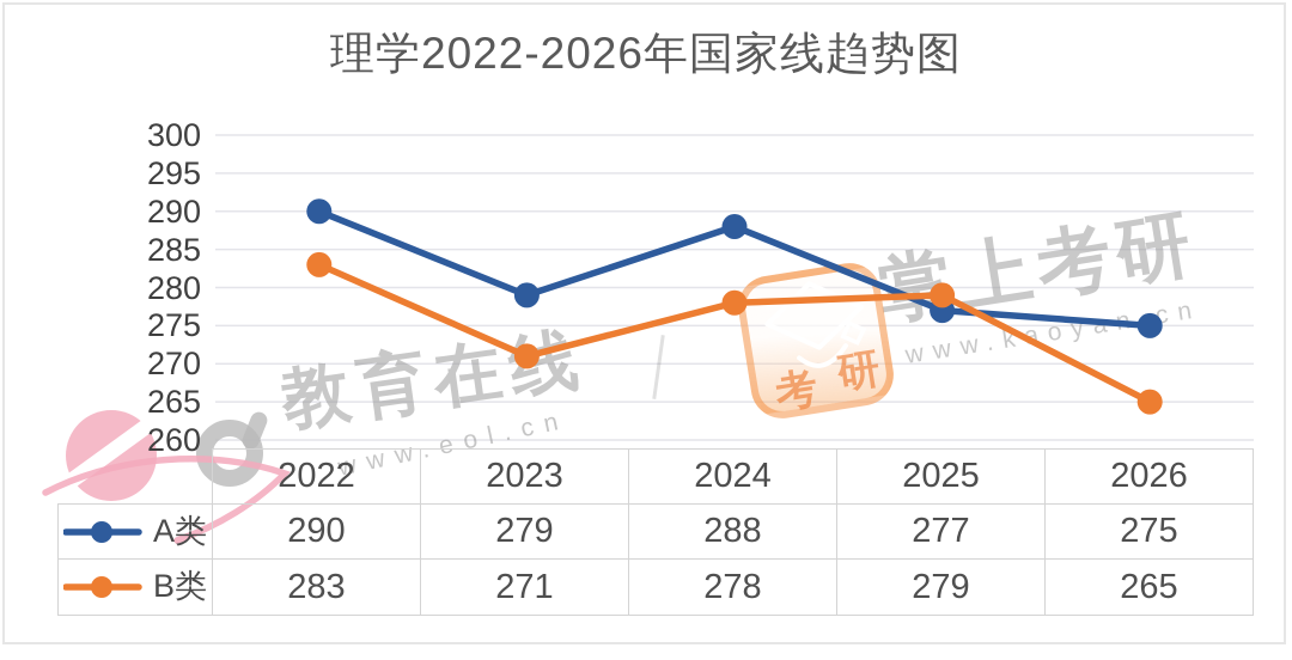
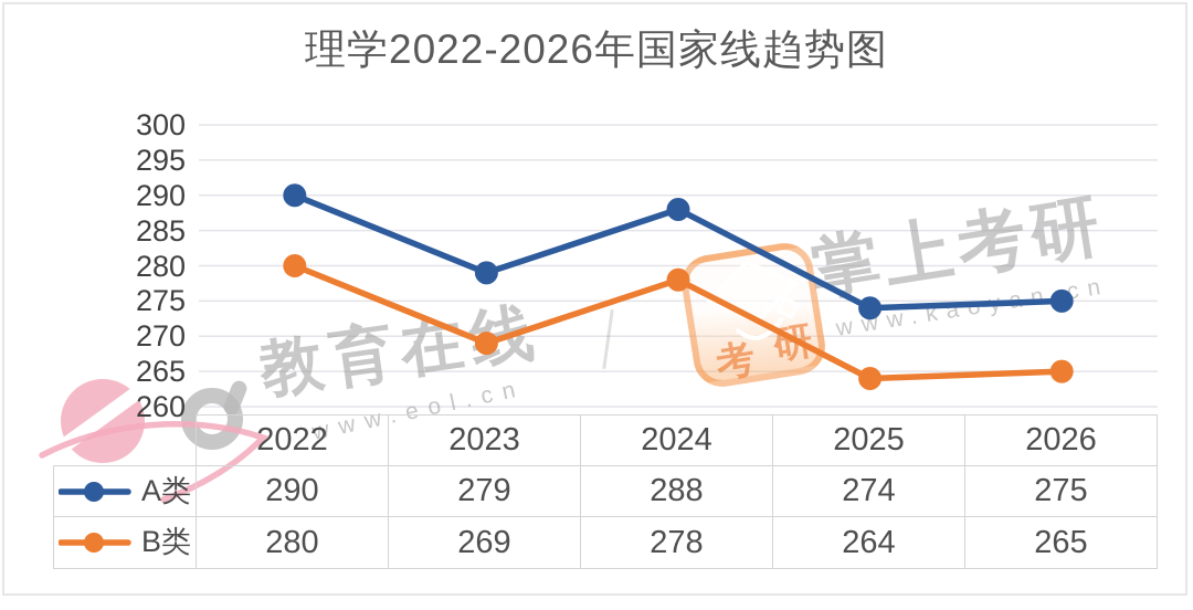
B类/2022: 283 -> 280
B类/2023: 271 -> 269
A类/2025: 277 -> 274
B类/2025: 279 -> 264
